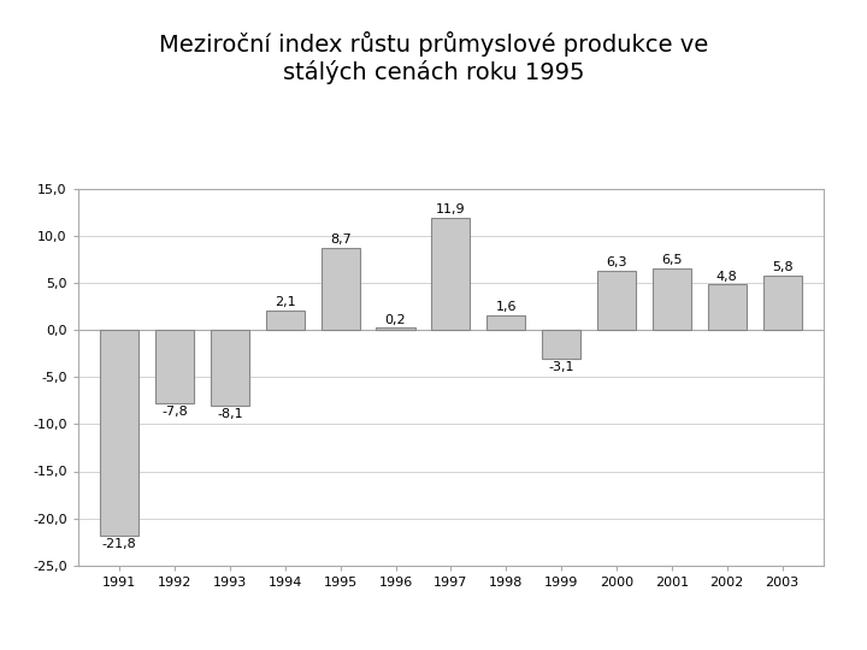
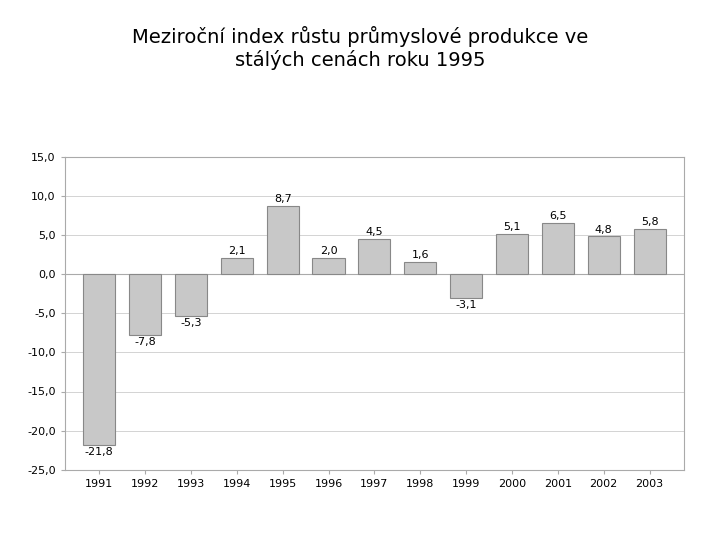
1993: -8,1 -> -5,3
1996: 0,2 -> 2,0
1997: 11,9 -> 4,5
2000: 6,3 -> 5,1
